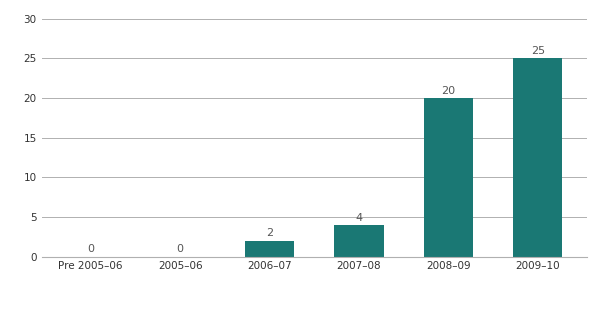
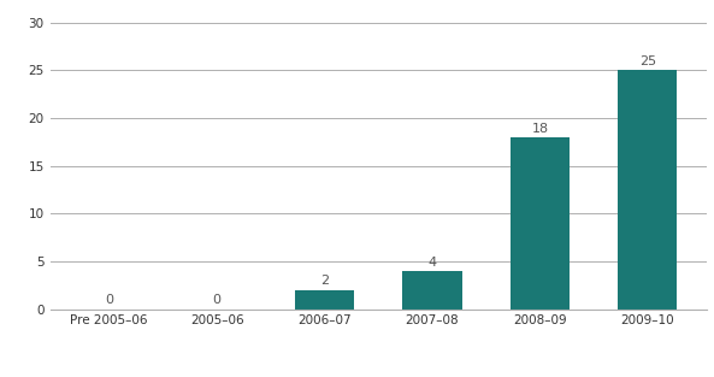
2008–09: 20 -> 18
